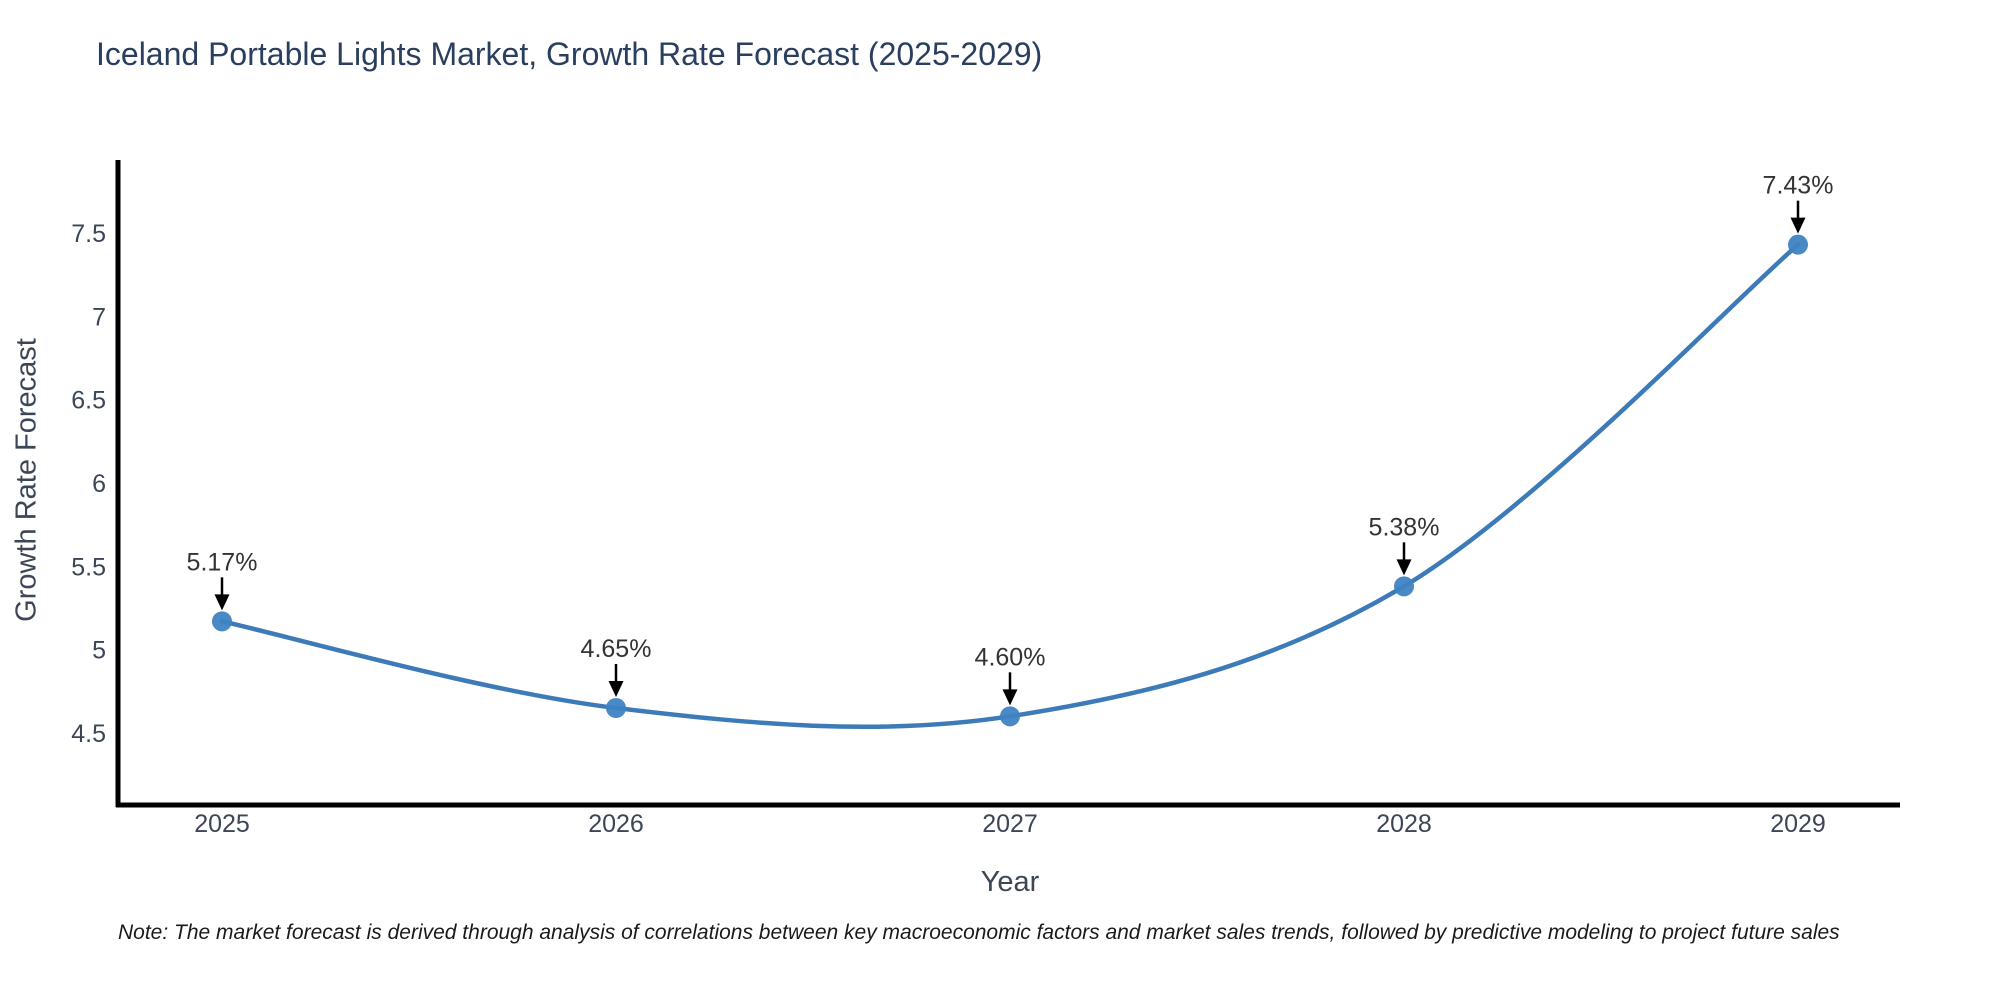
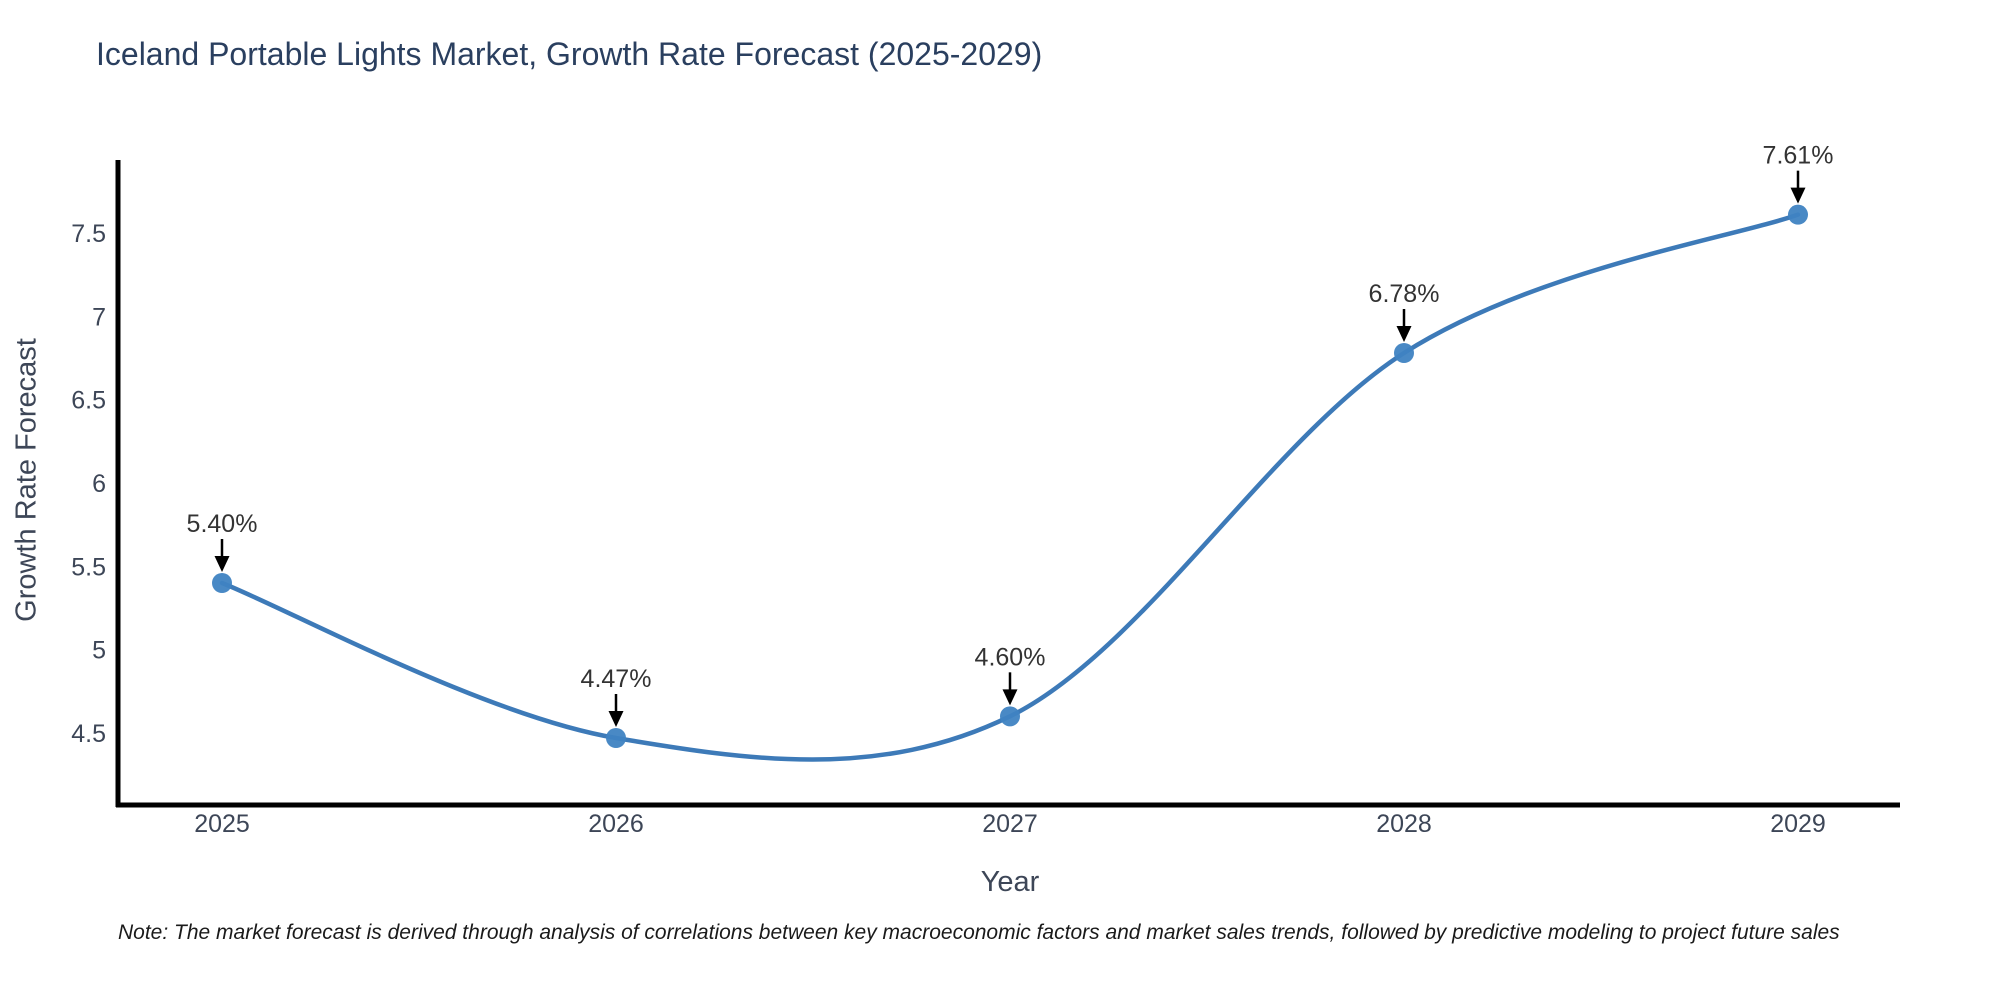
2025: 5.17% -> 5.40%
2026: 4.65% -> 4.47%
2028: 5.38% -> 6.78%
2029: 7.43% -> 7.61%
